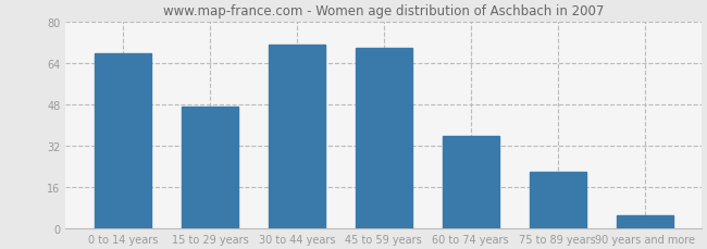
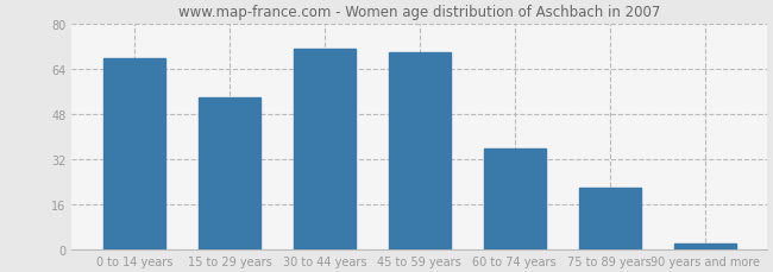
15 to 29 years: 47 -> 54
90 years and more: 5 -> 2
